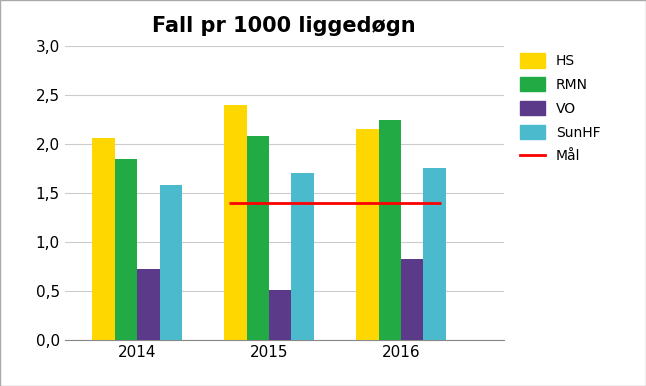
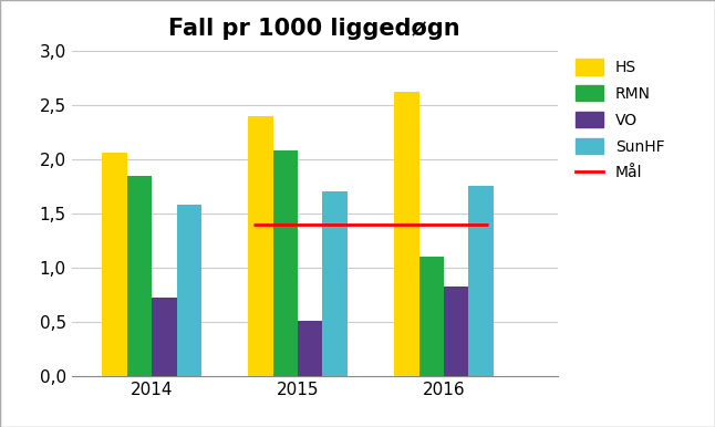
HS/2016: 2,15 -> 2,62
RMN/2016: 2,25 -> 1,10
